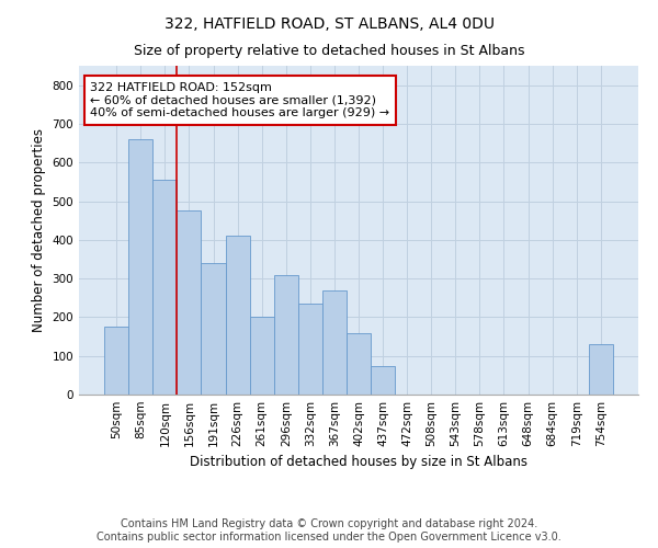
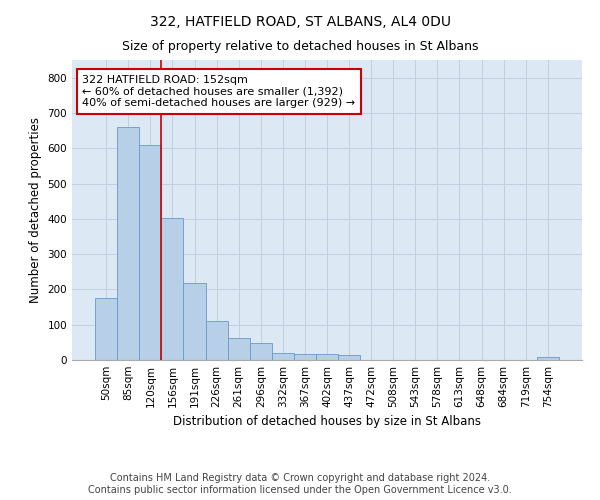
120sqm: 555 -> 610
156sqm: 475 -> 403
191sqm: 340 -> 218
226sqm: 410 -> 110
261sqm: 200 -> 63
296sqm: 310 -> 47
332sqm: 235 -> 20
367sqm: 270 -> 17
402sqm: 160 -> 16
437sqm: 75 -> 13
754sqm: 130 -> 8
